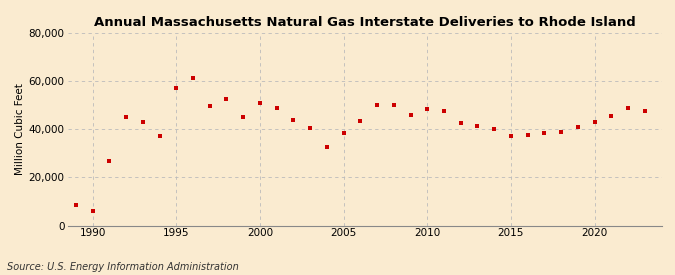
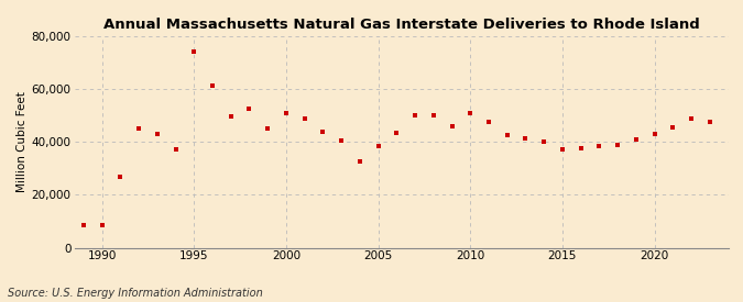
1990: 6,000 -> 8,700
1995: 57,000 -> 74,000
2010: 48,500 -> 51,000
